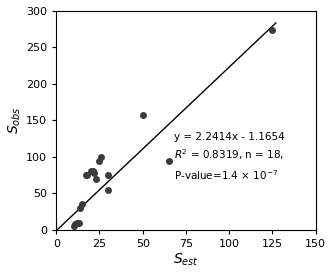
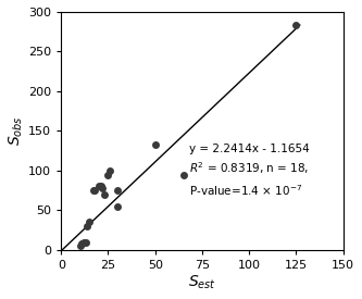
50: 158 -> 133
125: 274 -> 283
